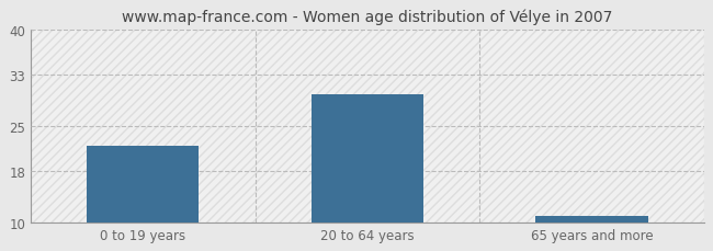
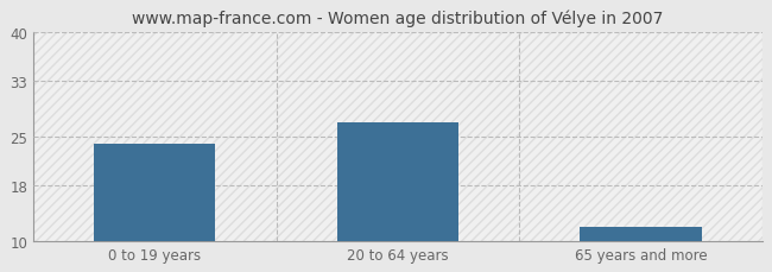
0 to 19 years: 22 -> 24
20 to 64 years: 30 -> 27
65 years and more: 11 -> 12
